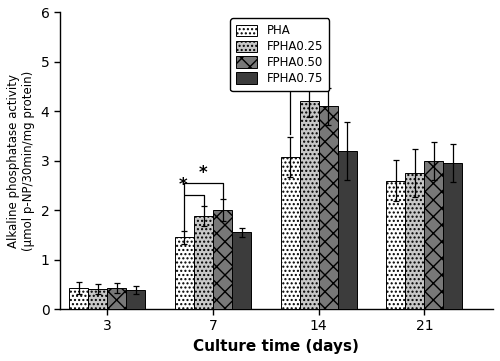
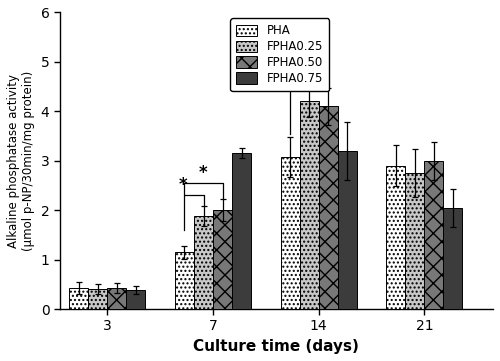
PHA/7: 1.45 -> 1.15
FPHA0.75/7: 1.55 -> 3.15
PHA/21: 2.60 -> 2.90
FPHA0.75/21: 2.95 -> 2.05
